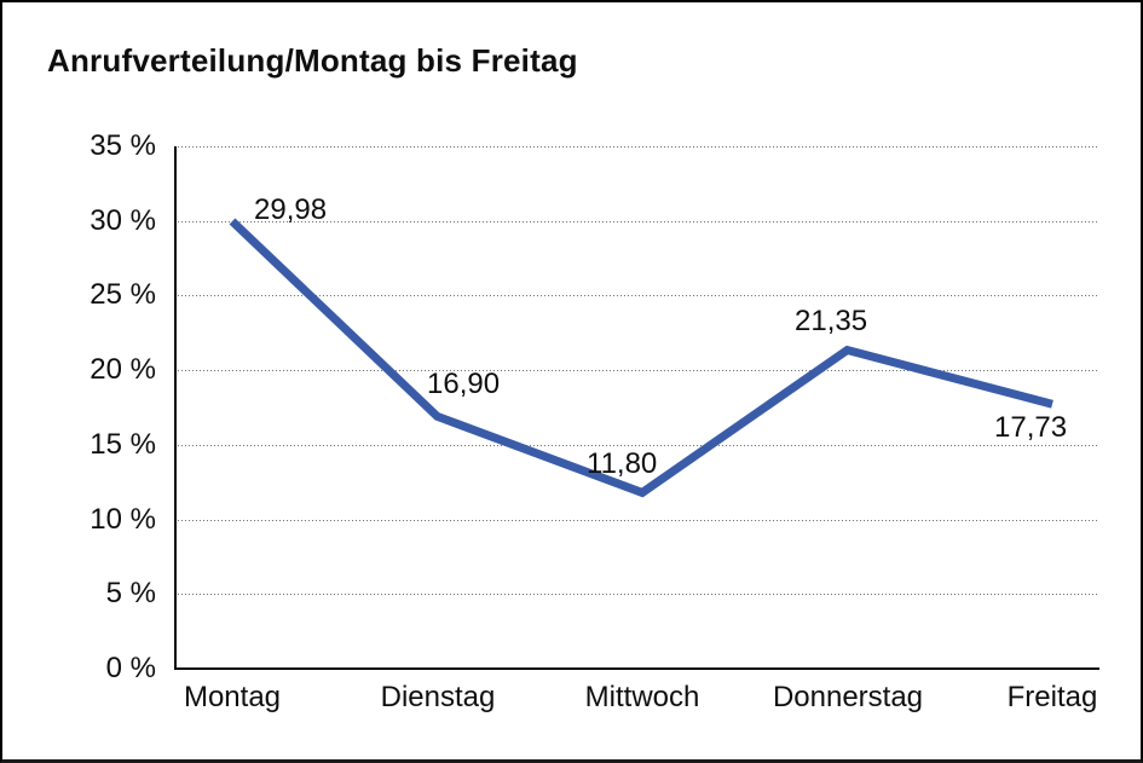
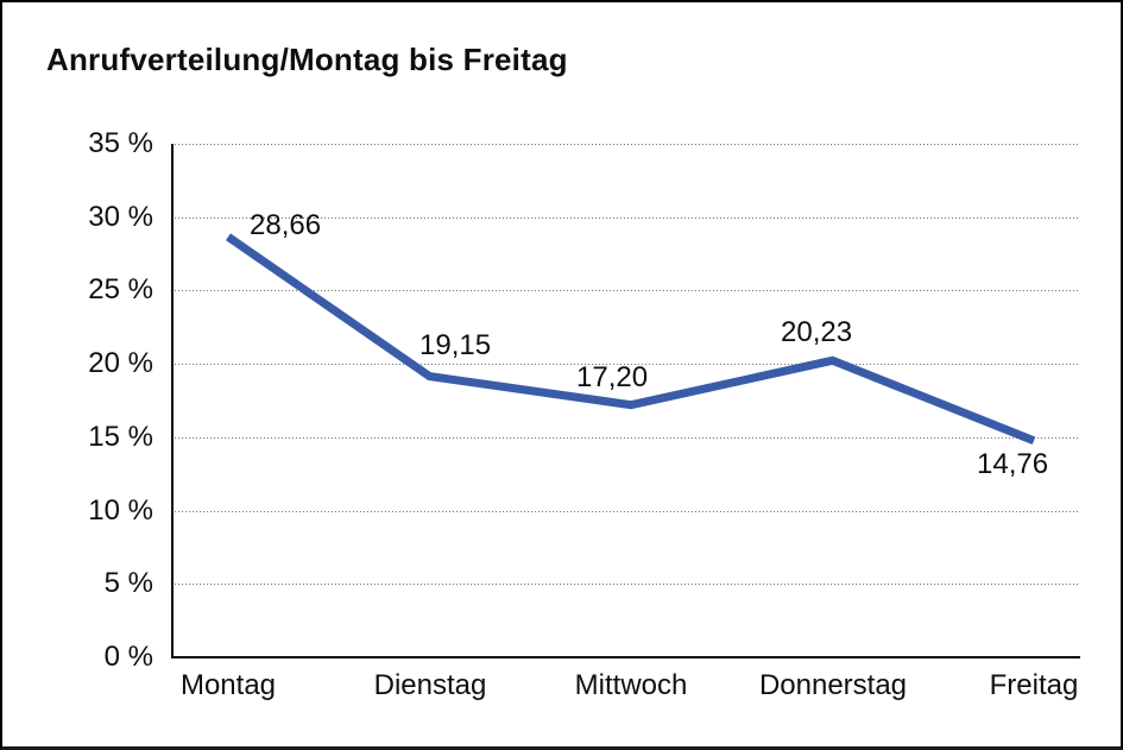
Montag: 29,98 -> 28,66
Dienstag: 16,90 -> 19,15
Mittwoch: 11,80 -> 17,20
Donnerstag: 21,35 -> 20,23
Freitag: 17,73 -> 14,76
